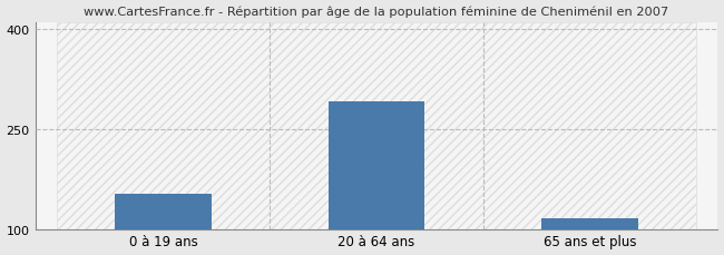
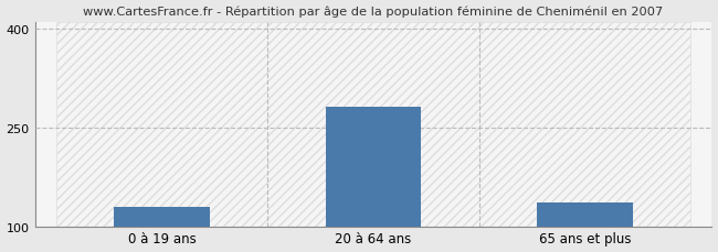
0 à 19 ans: 152 -> 130
20 à 64 ans: 292 -> 282
65 ans et plus: 116 -> 136
